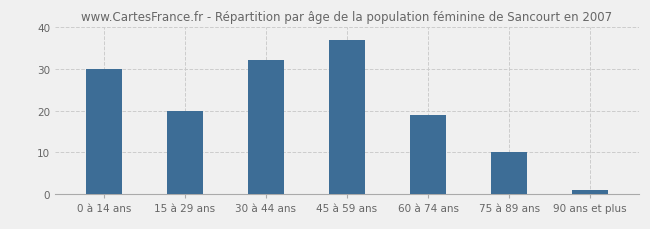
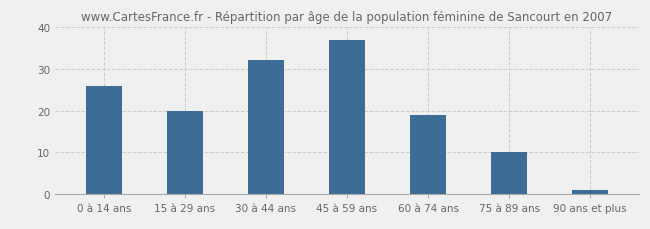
0 à 14 ans: 30 -> 26
